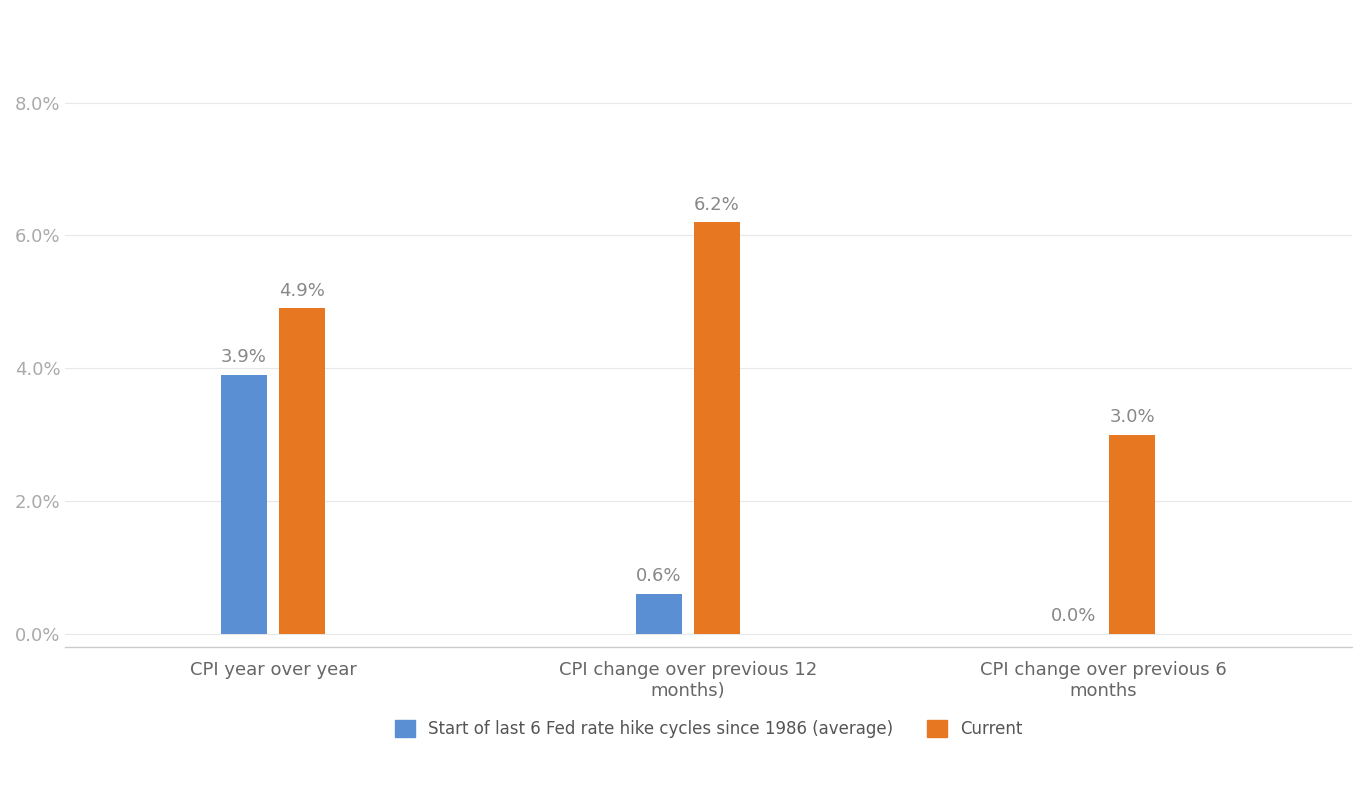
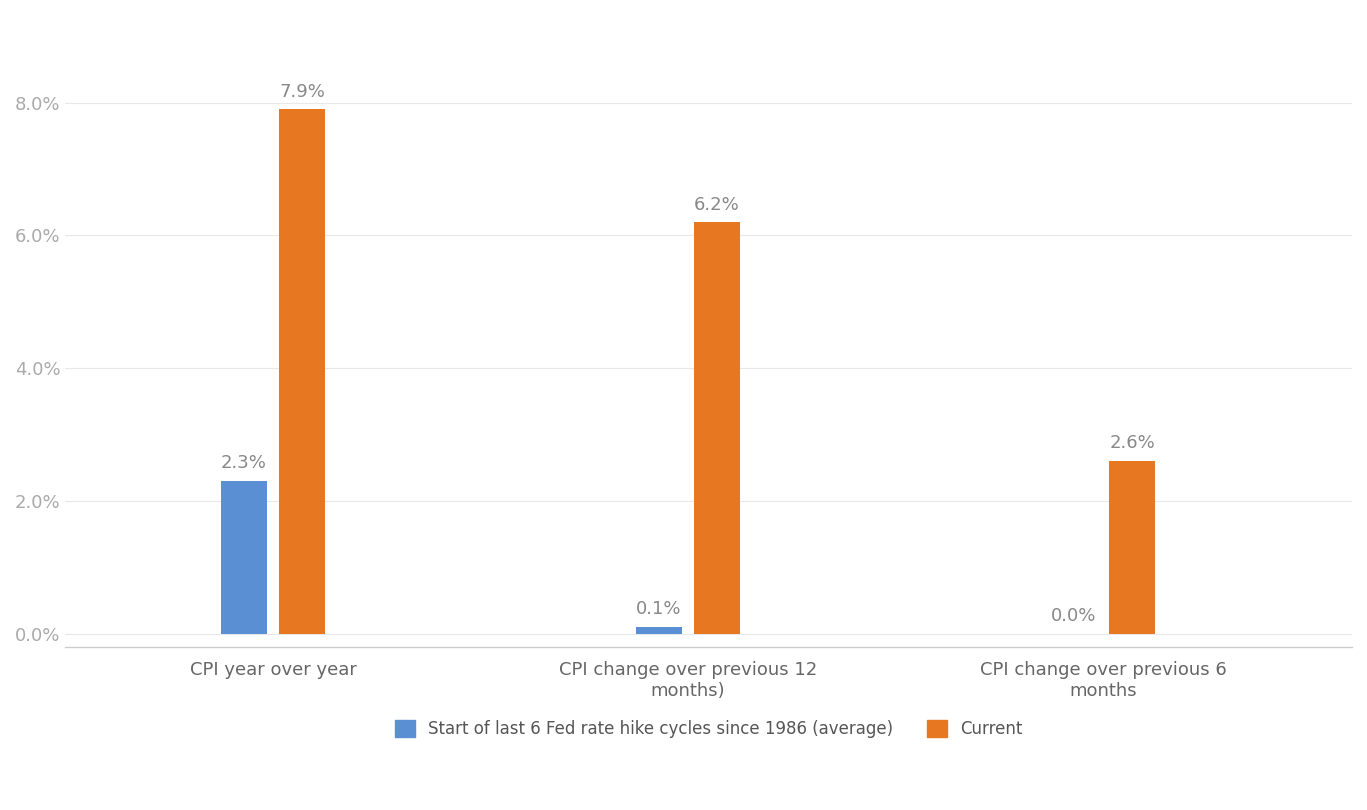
Start of last 6 Fed rate hike cycles since 1986 (average)/CPI year over year: 3.9% -> 2.3%
Current/CPI year over year: 4.9% -> 7.9%
Start of last 6 Fed rate hike cycles since 1986 (average)/CPI change over previous 12 months): 0.6% -> 0.1%
Current/CPI change over previous 6 months: 3.0% -> 2.6%
